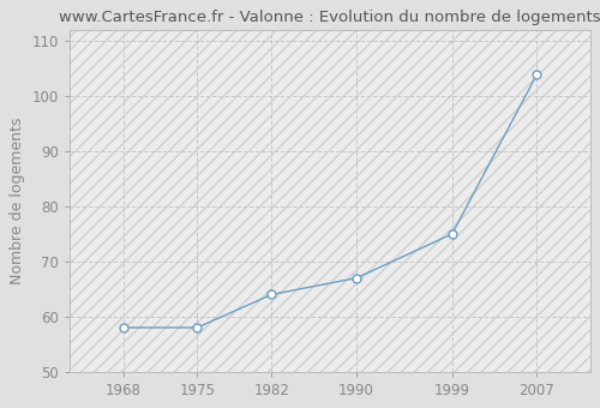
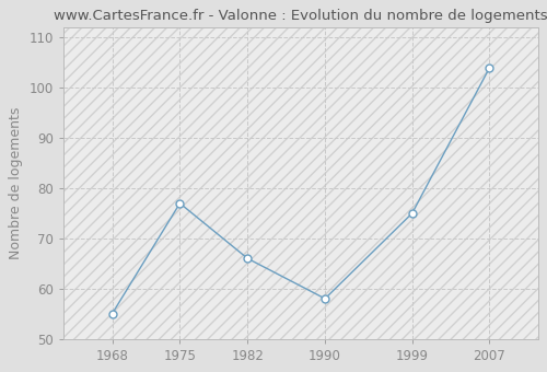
1968: 58 -> 55
1975: 58 -> 77
1982: 64 -> 66
1990: 67 -> 58
